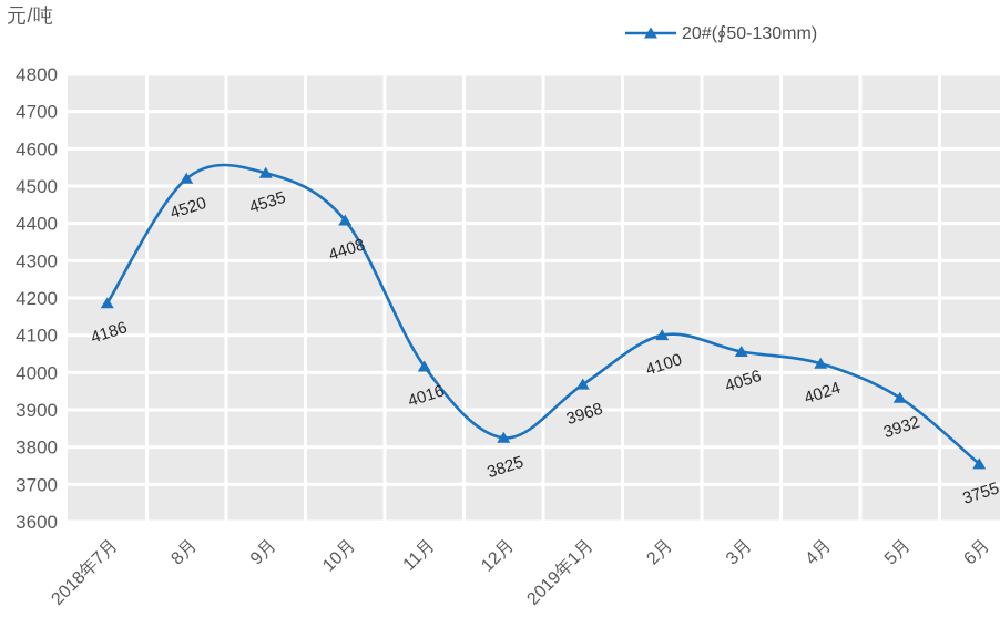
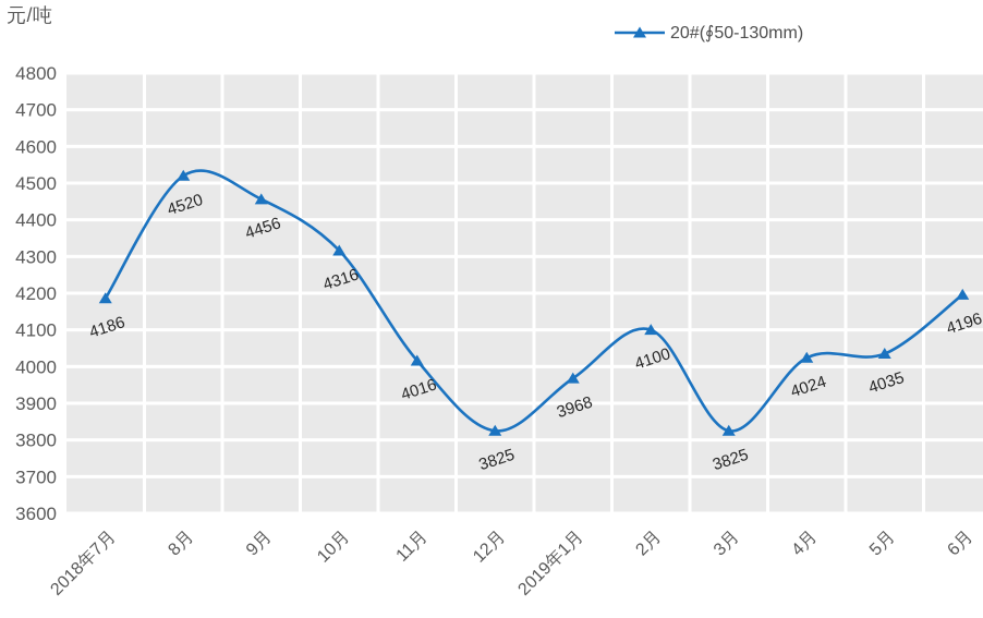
9月: 4535 -> 4456
10月: 4408 -> 4316
3月: 4056 -> 3825
5月: 3932 -> 4035
6月: 3755 -> 4196
